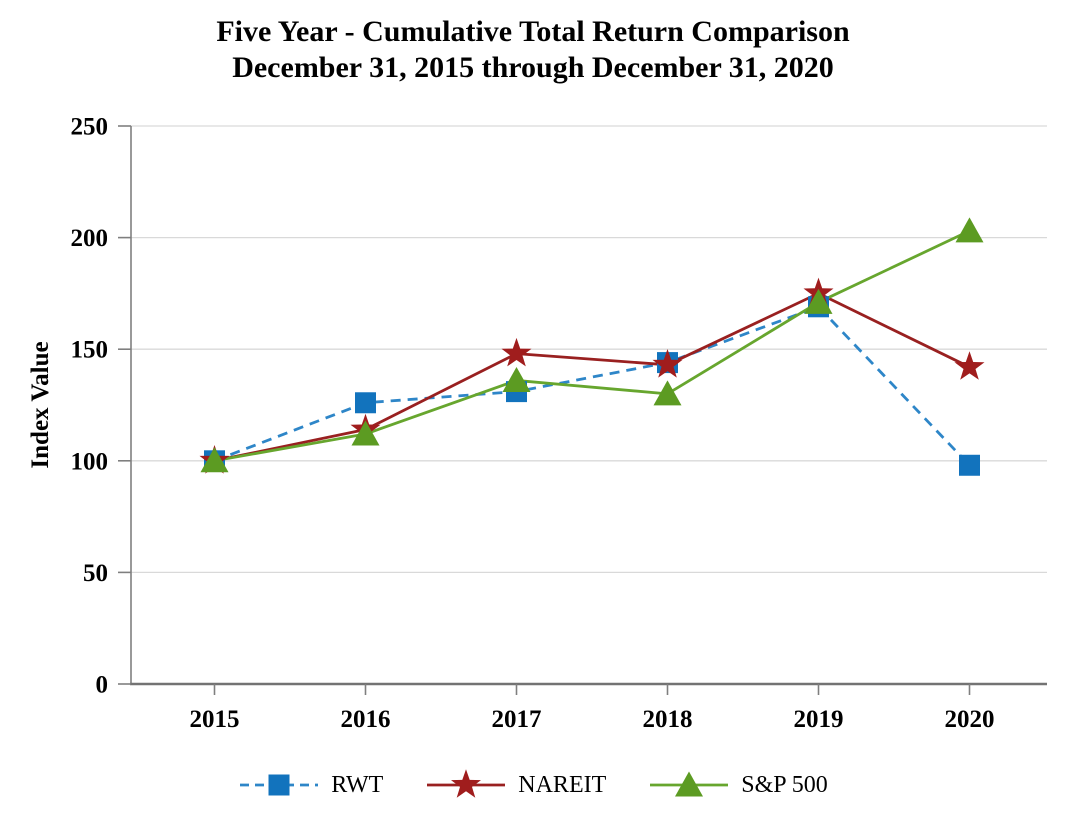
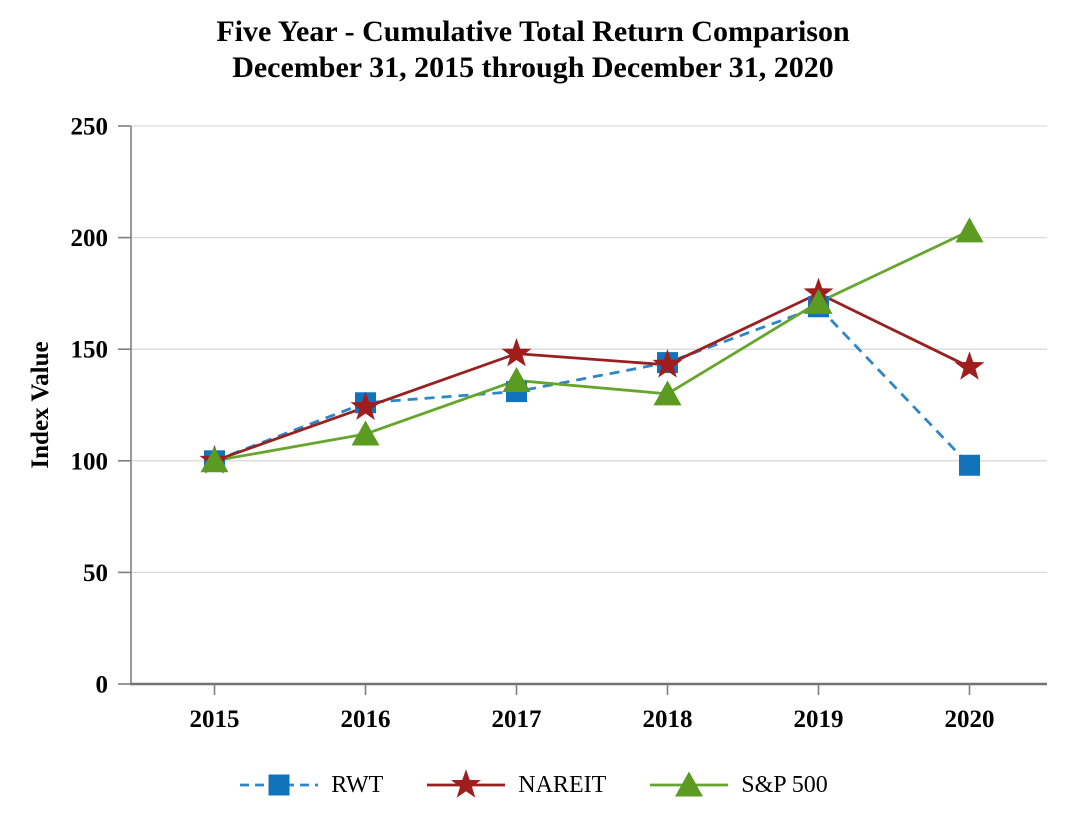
NAREIT/2016: 114 -> 124
